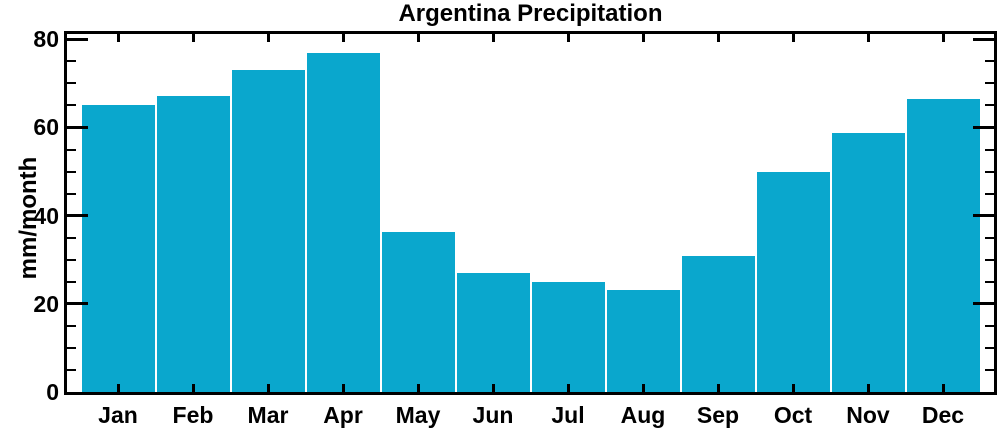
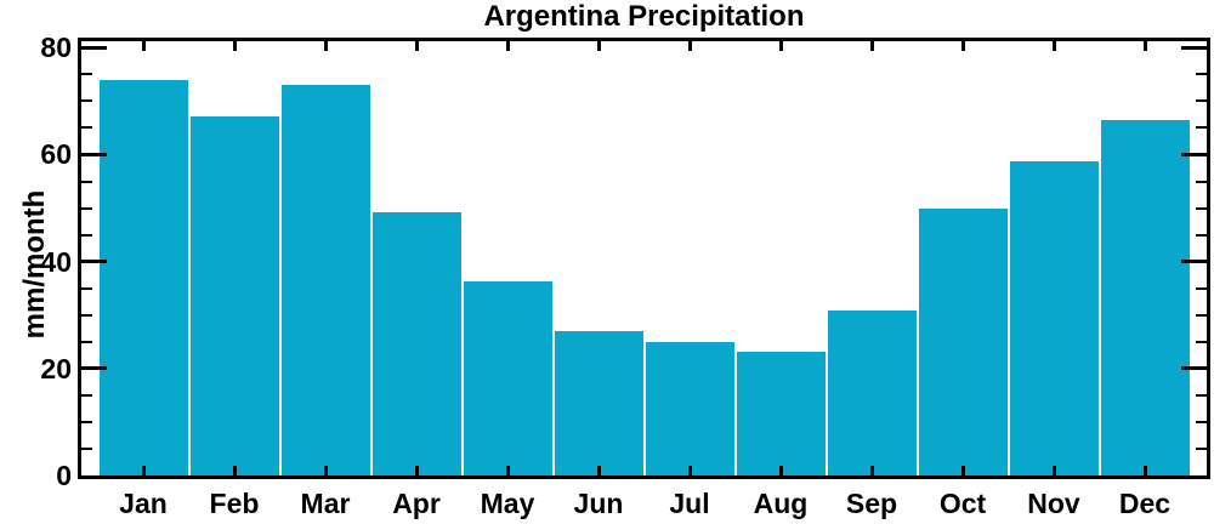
Jan: 65 -> 74
Apr: 77 -> 49
